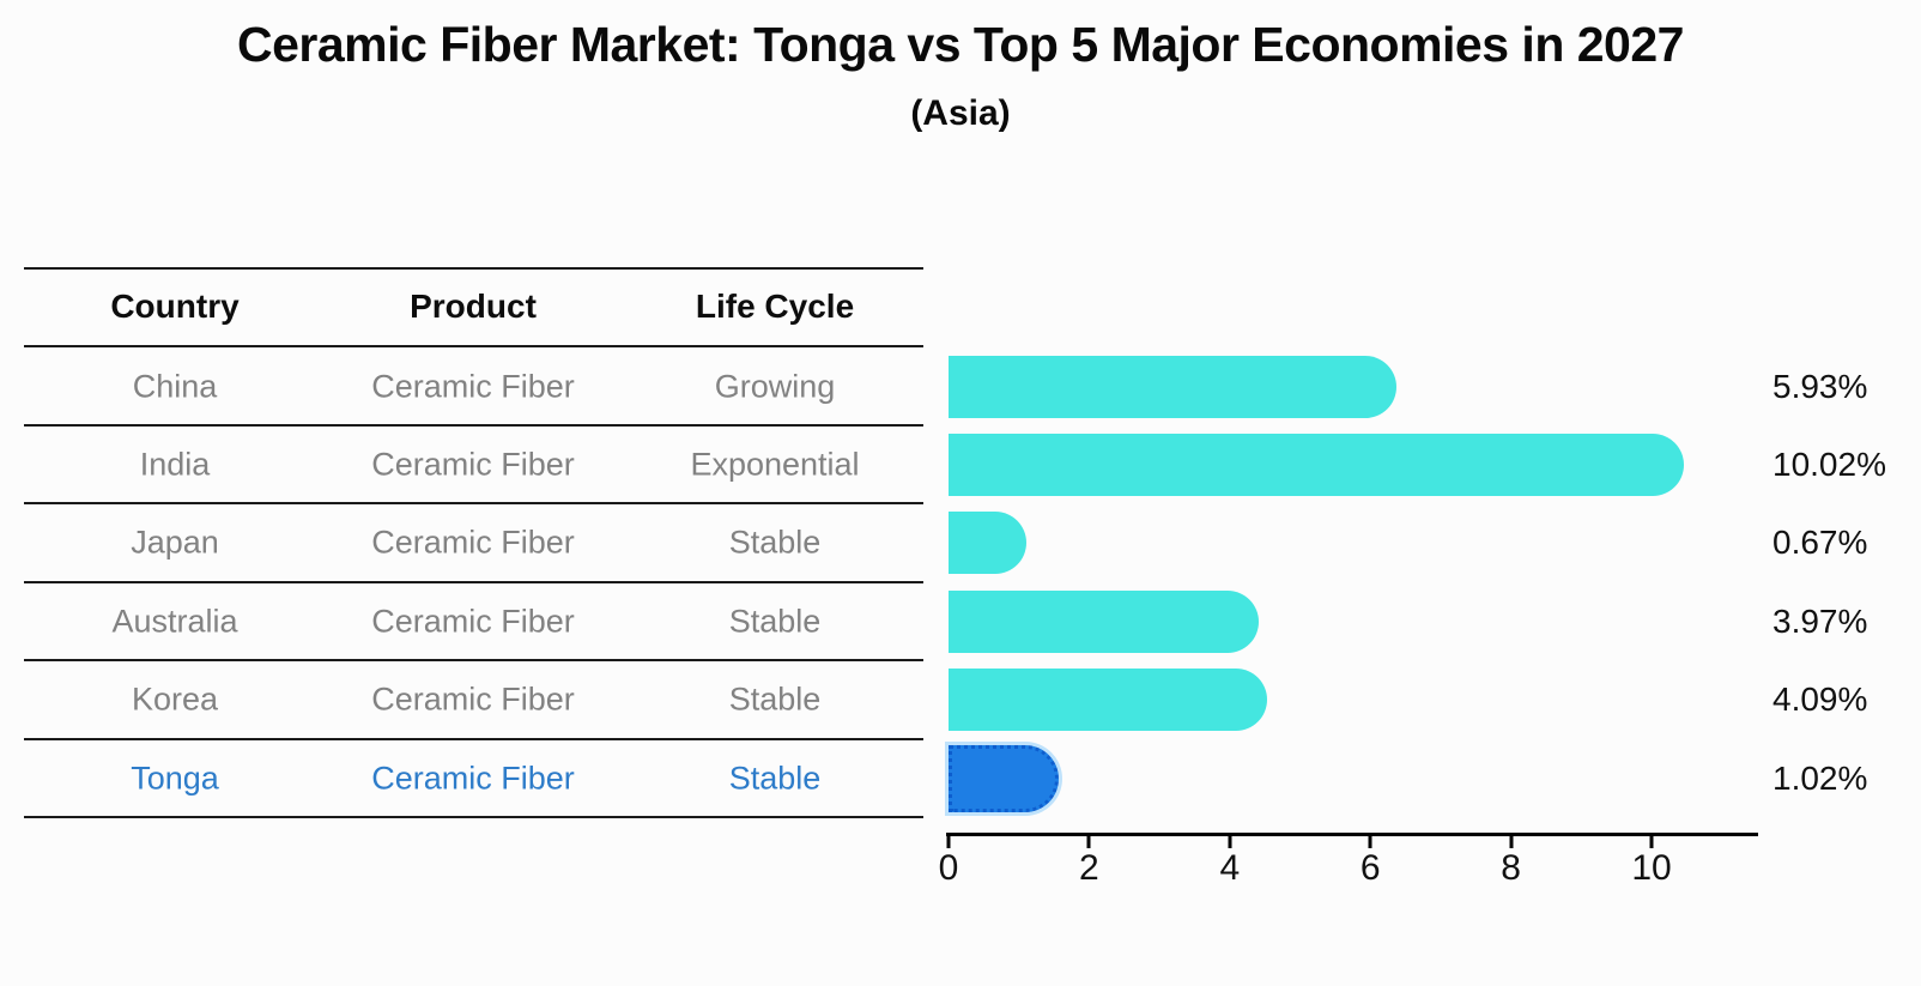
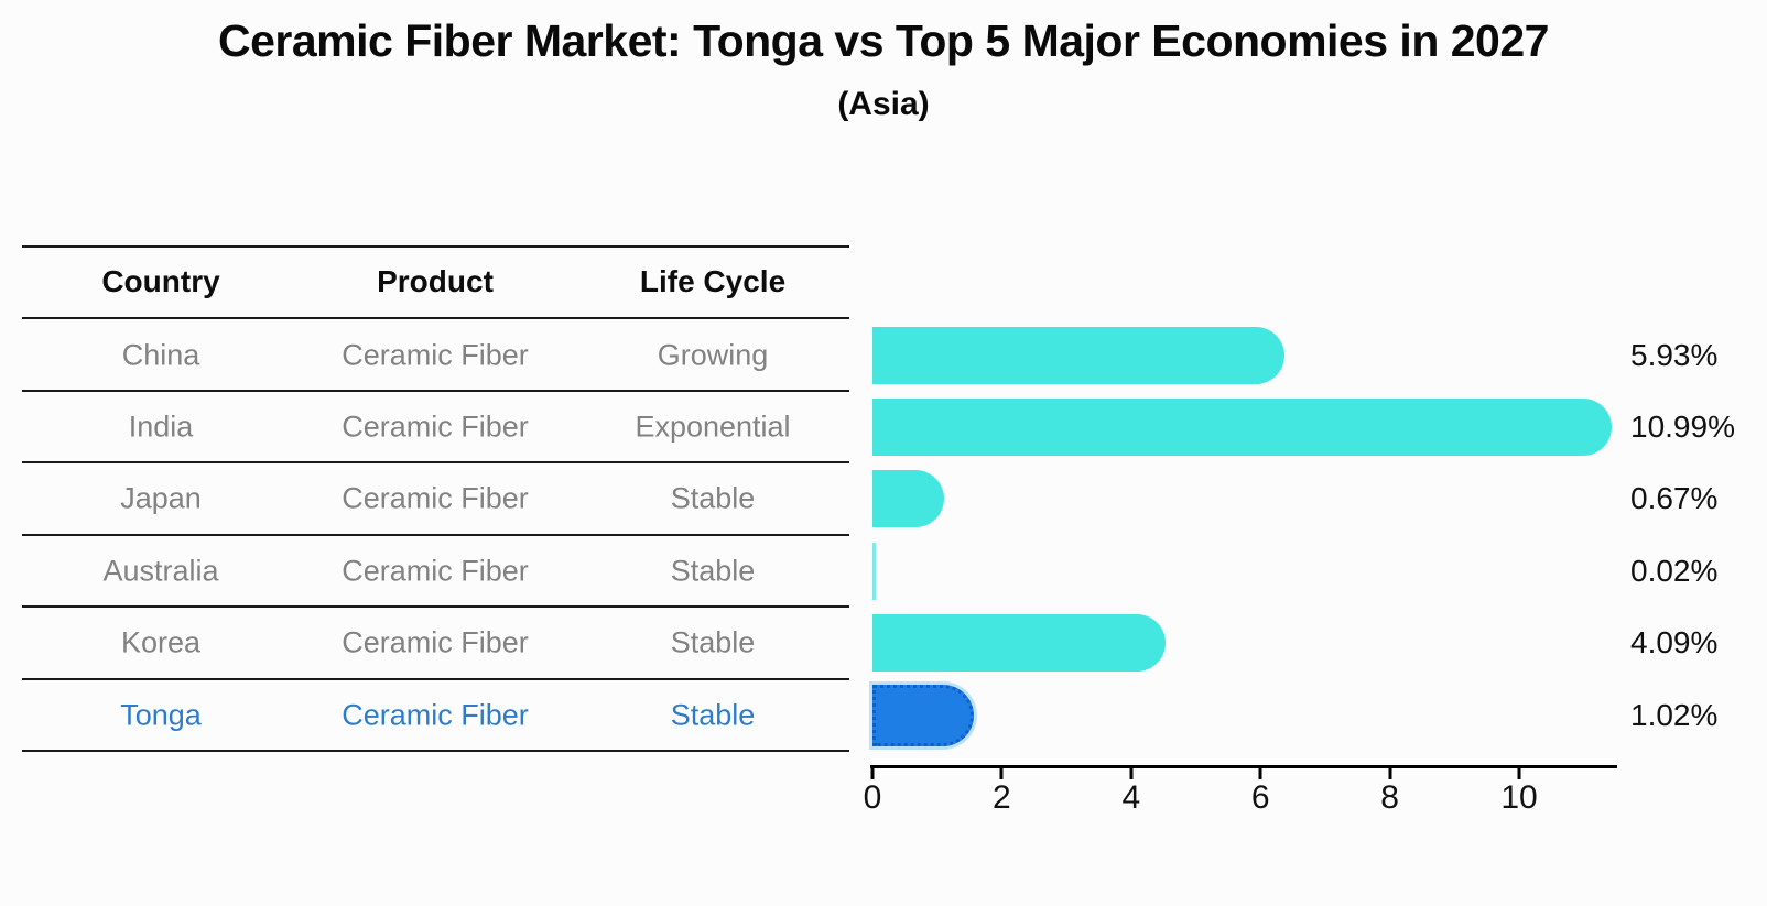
India: 10.02% -> 10.99%
Australia: 3.97% -> 0.02%
